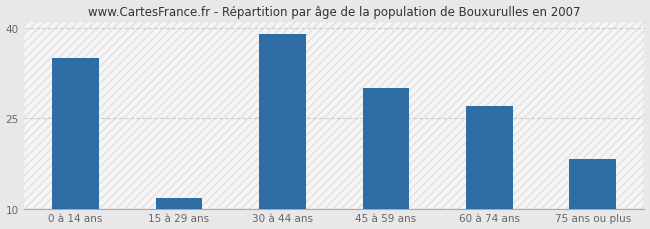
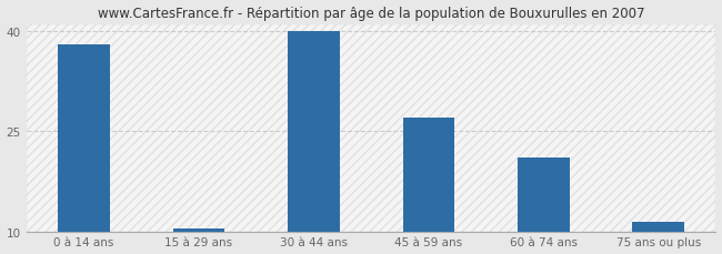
0 à 14 ans: 35.0 -> 38.0
15 à 29 ans: 11.8 -> 10.5
30 à 44 ans: 39.0 -> 40.0
45 à 59 ans: 30.0 -> 27.0
60 à 74 ans: 27.0 -> 21.0
75 ans ou plus: 18.2 -> 11.5
